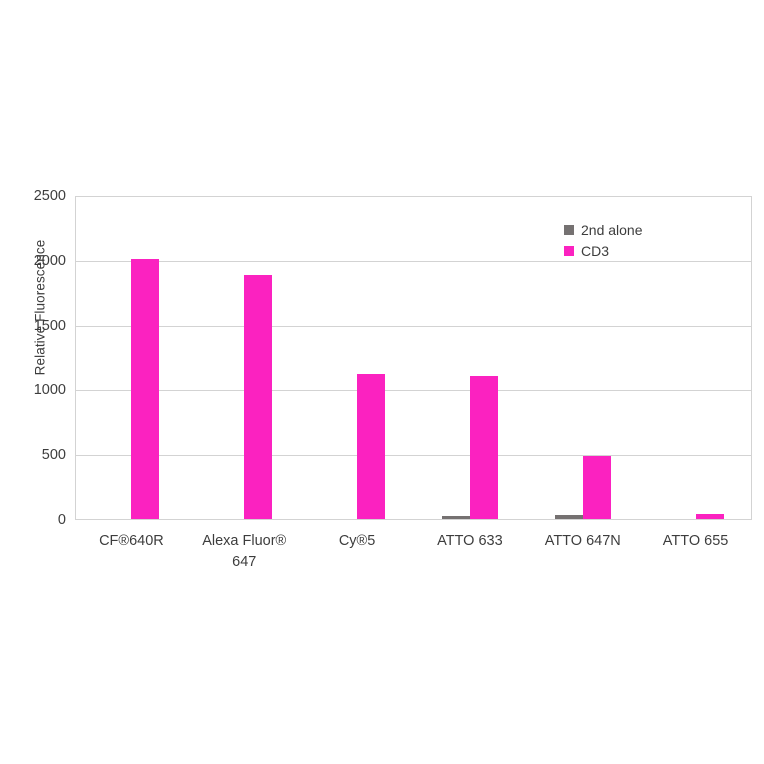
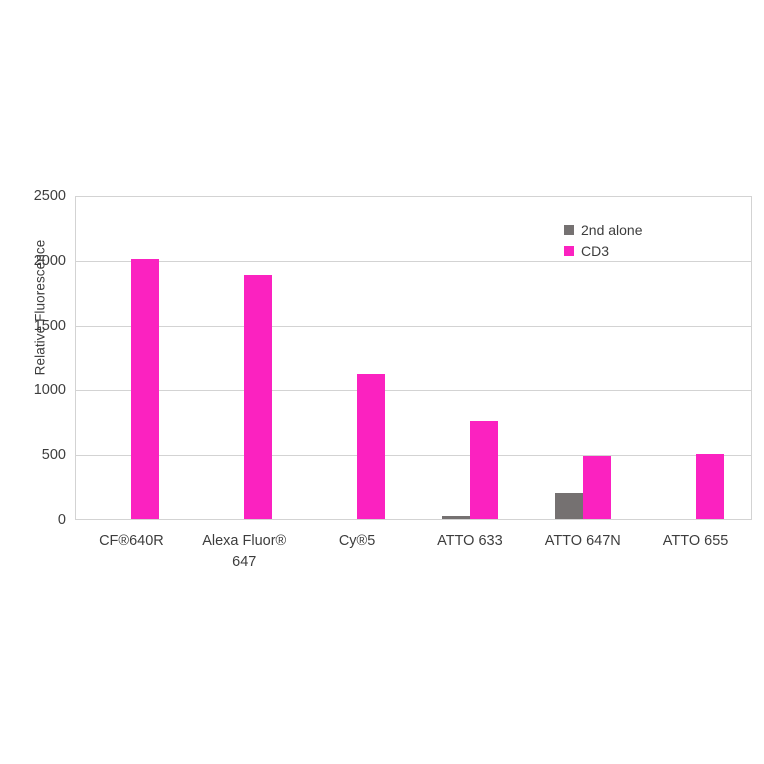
CD3/ATTO 633: 1100 -> 760
2nd alone/ATTO 647N: 30 -> 200
CD3/ATTO 655: 40 -> 500
